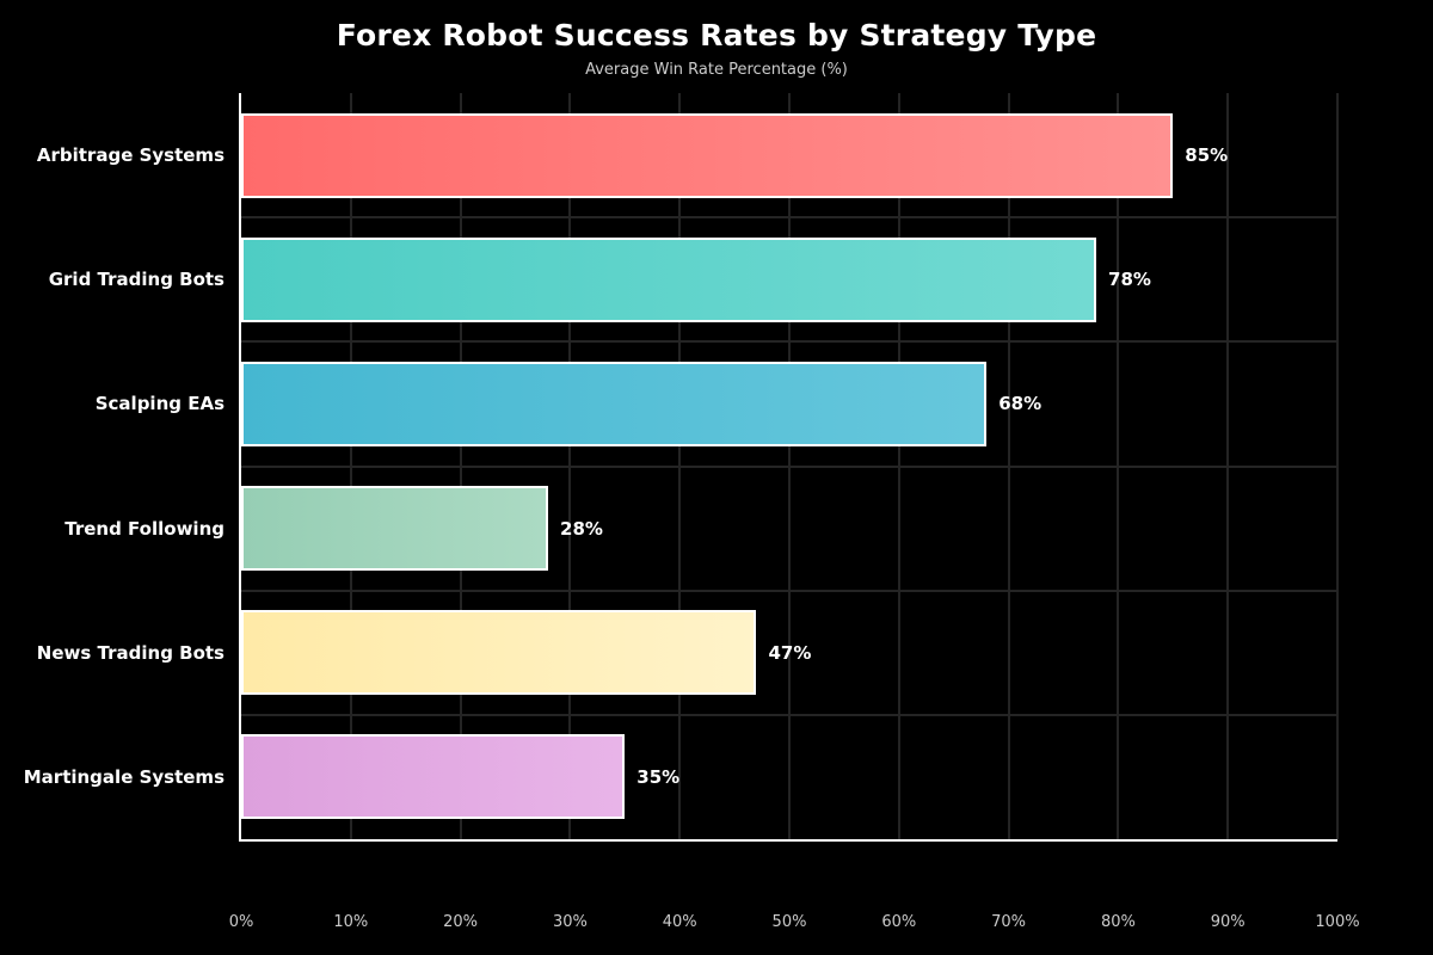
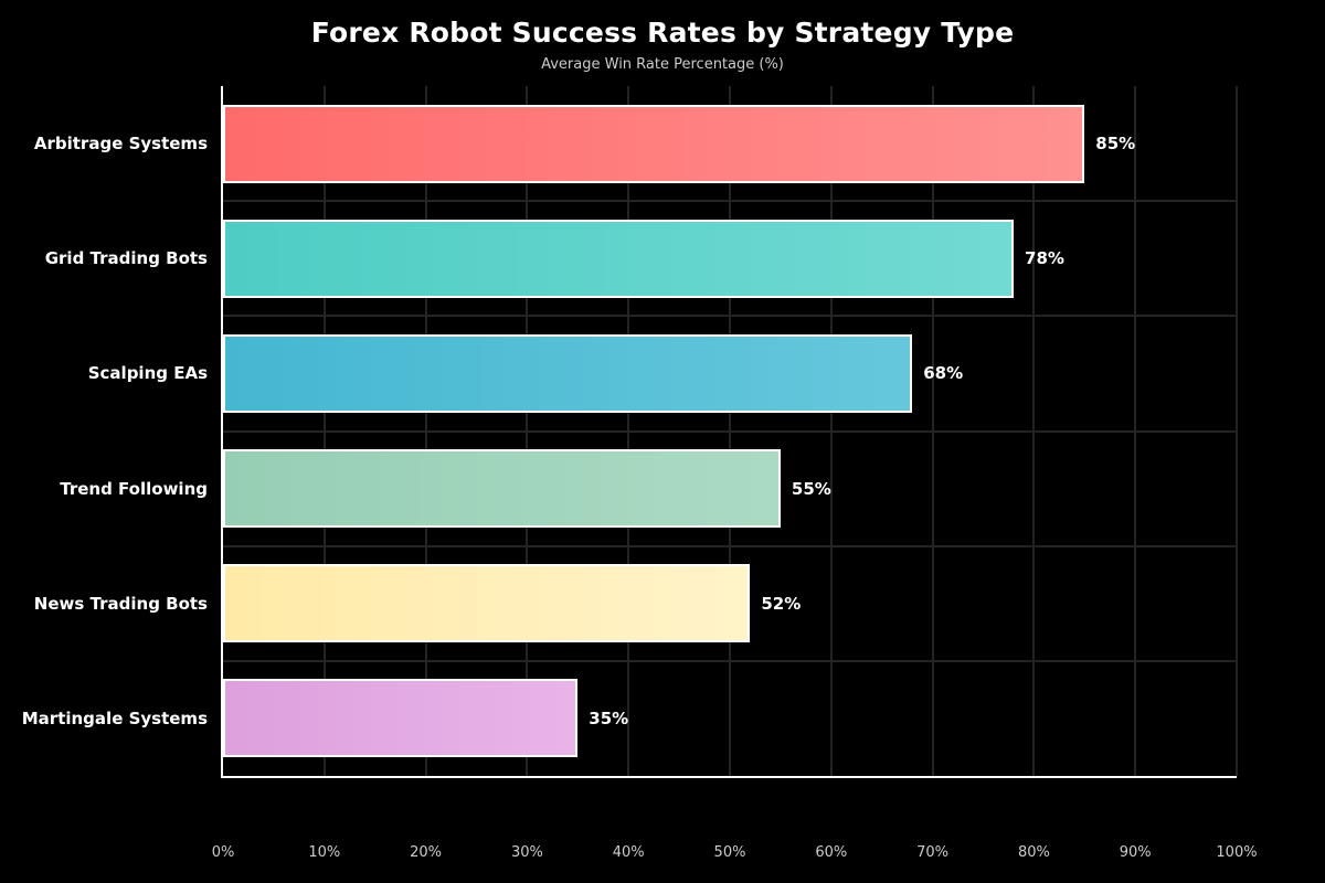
Trend Following: 28% -> 55%
News Trading Bots: 47% -> 52%
